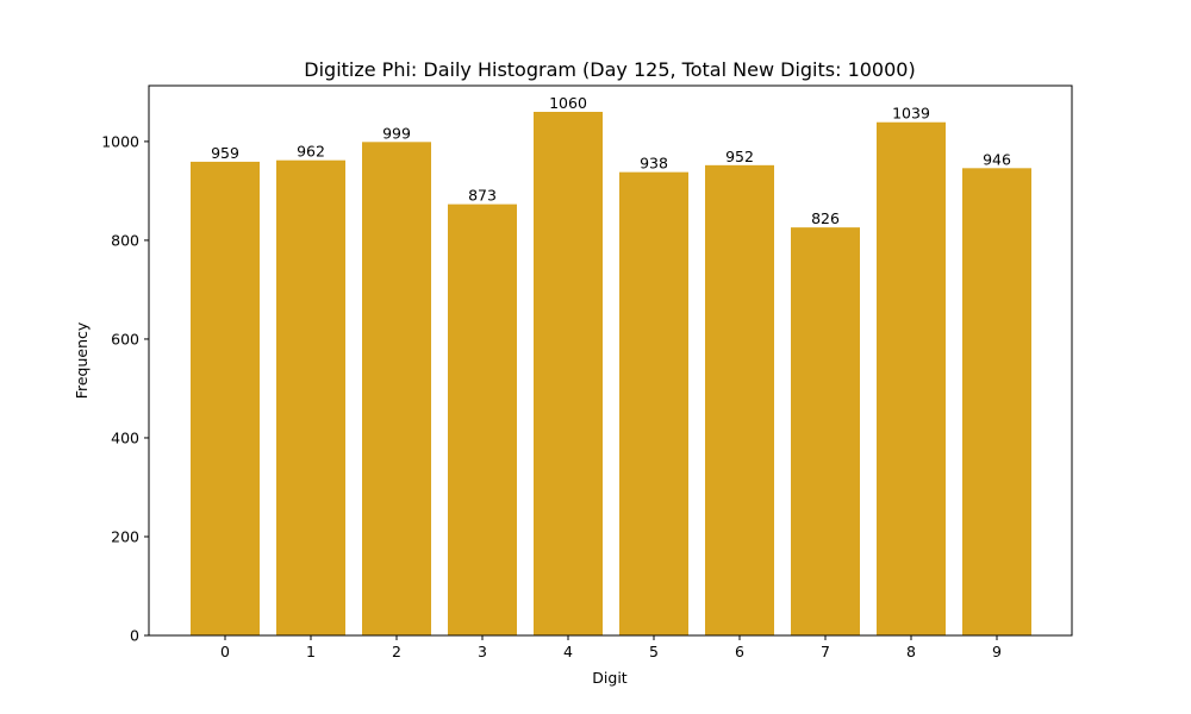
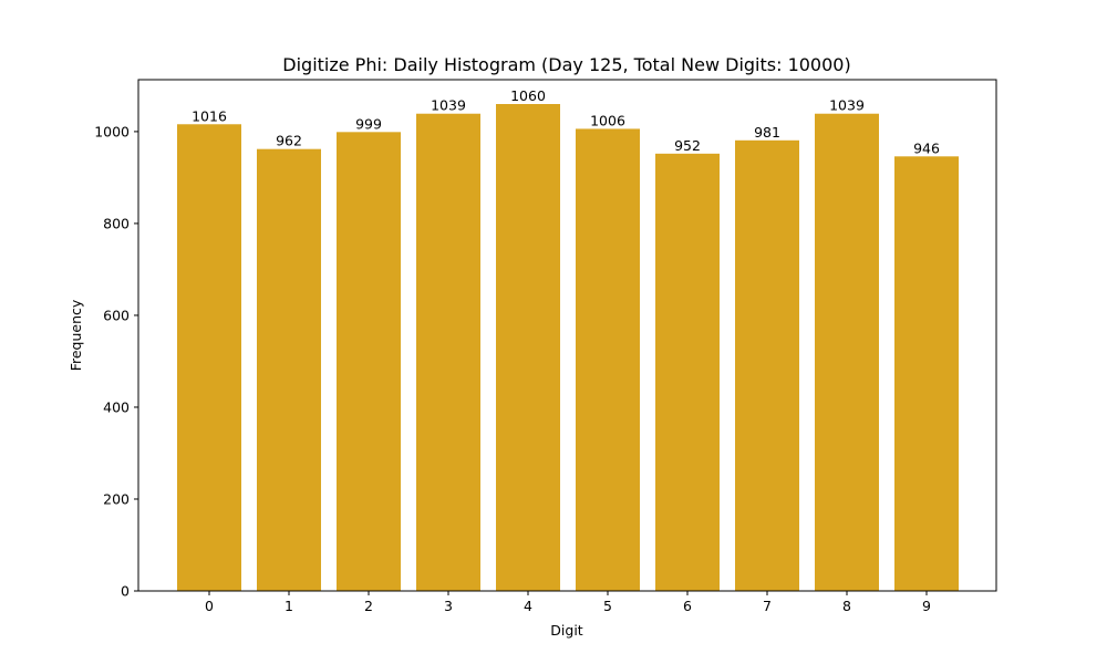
0: 959 -> 1016
3: 873 -> 1039
5: 938 -> 1006
7: 826 -> 981
